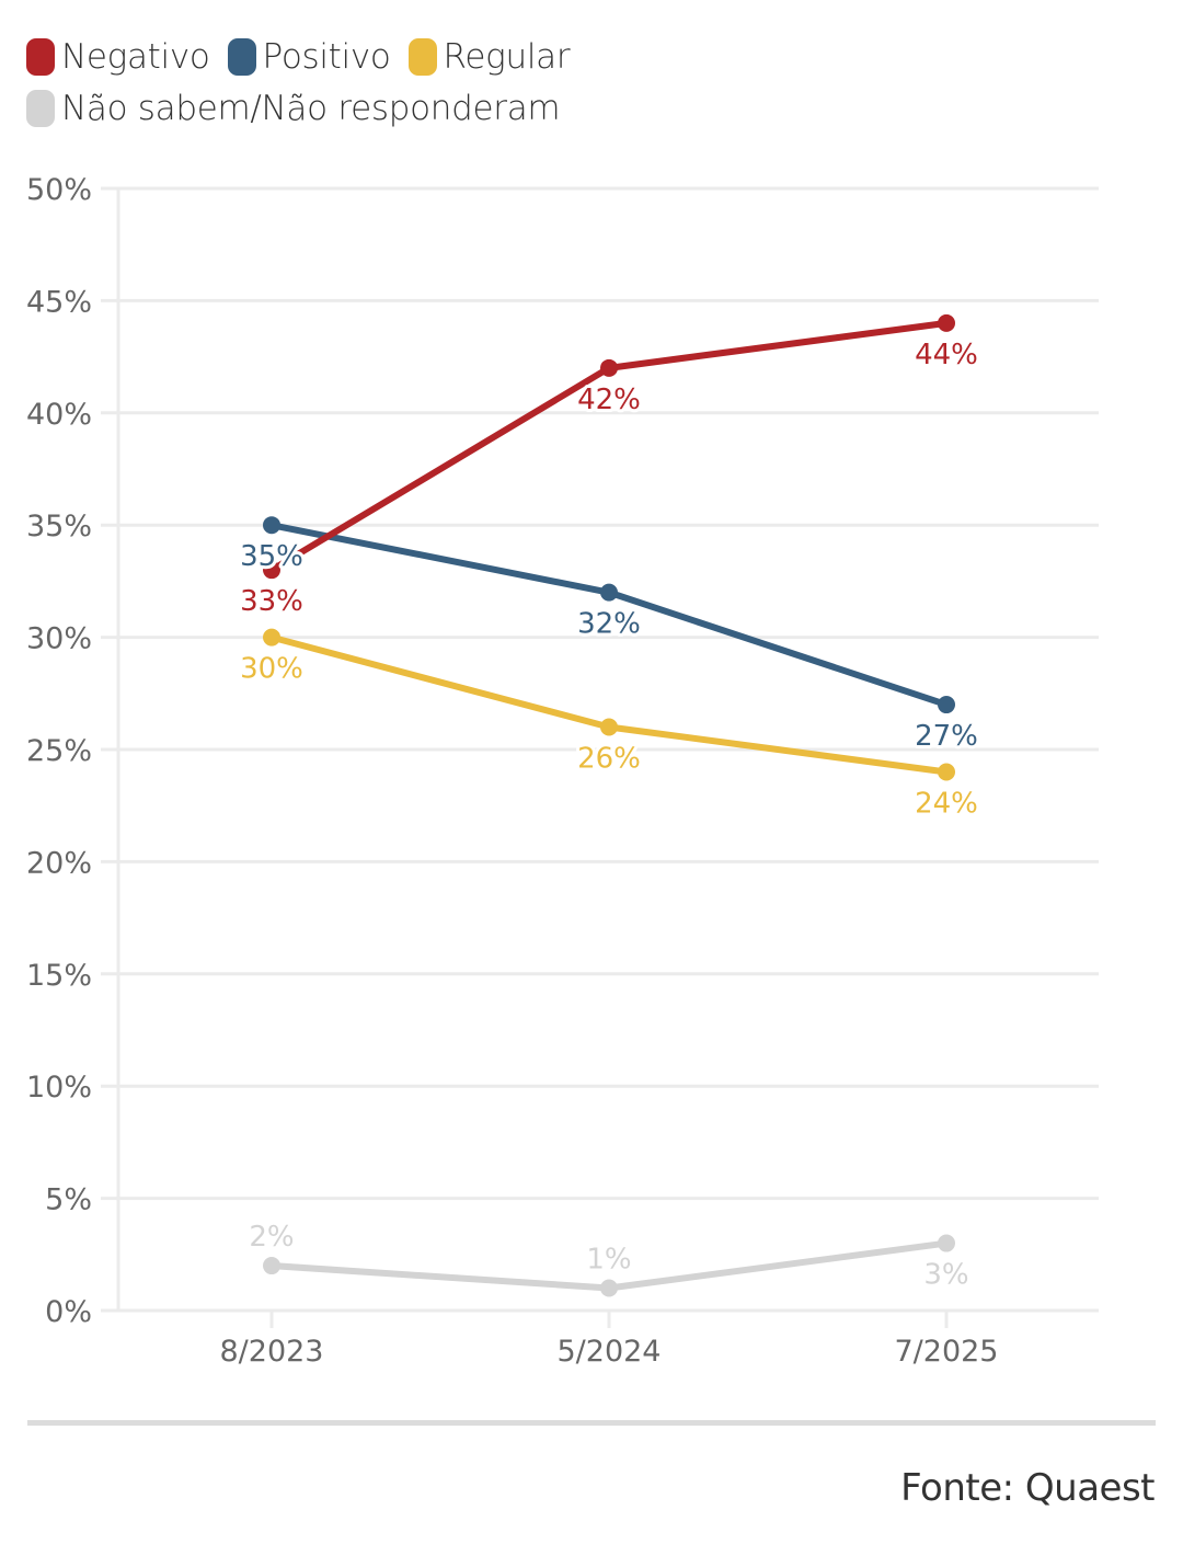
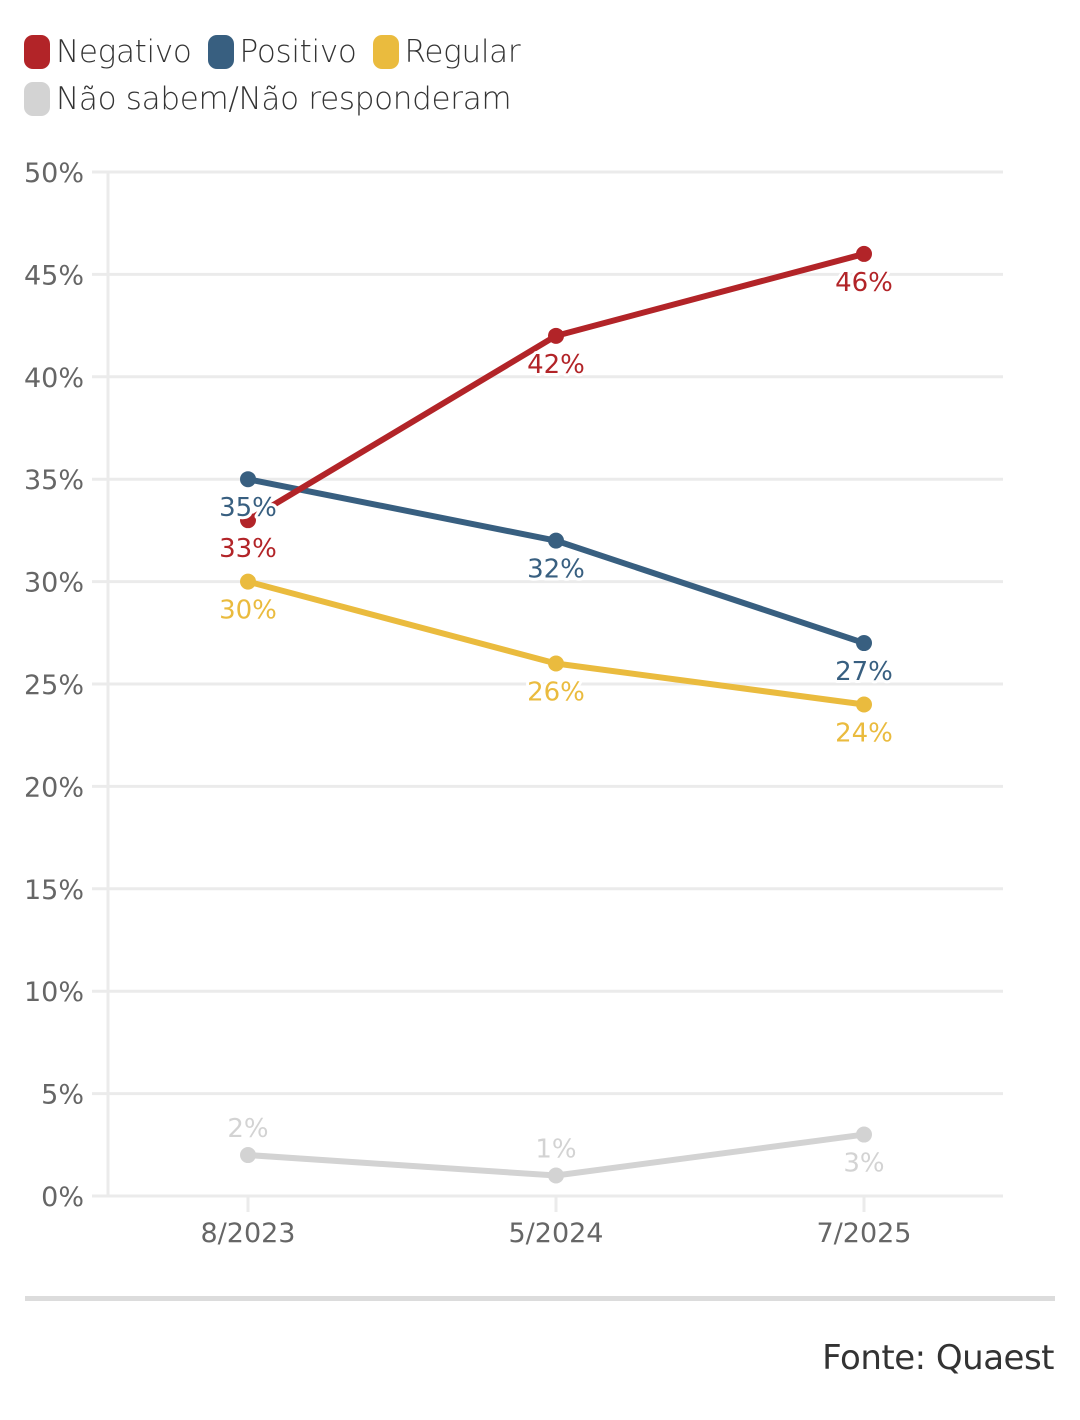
Negativo/7/2025: 44% -> 46%
